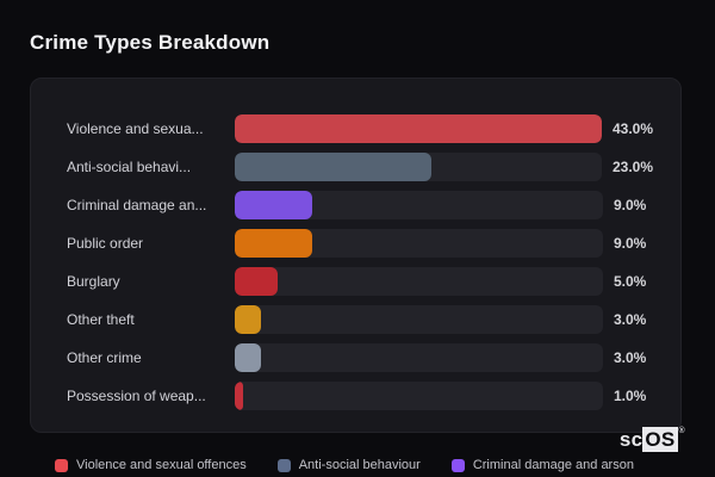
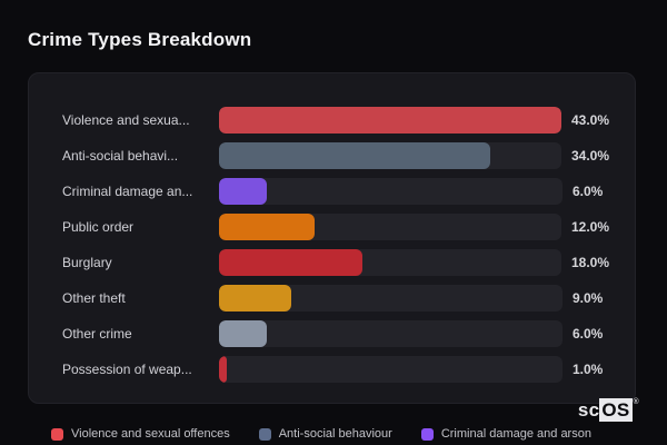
Anti-social behavi...: 23.0% -> 34.0%
Criminal damage an...: 9.0% -> 6.0%
Public order: 9.0% -> 12.0%
Burglary: 5.0% -> 18.0%
Other theft: 3.0% -> 9.0%
Other crime: 3.0% -> 6.0%
